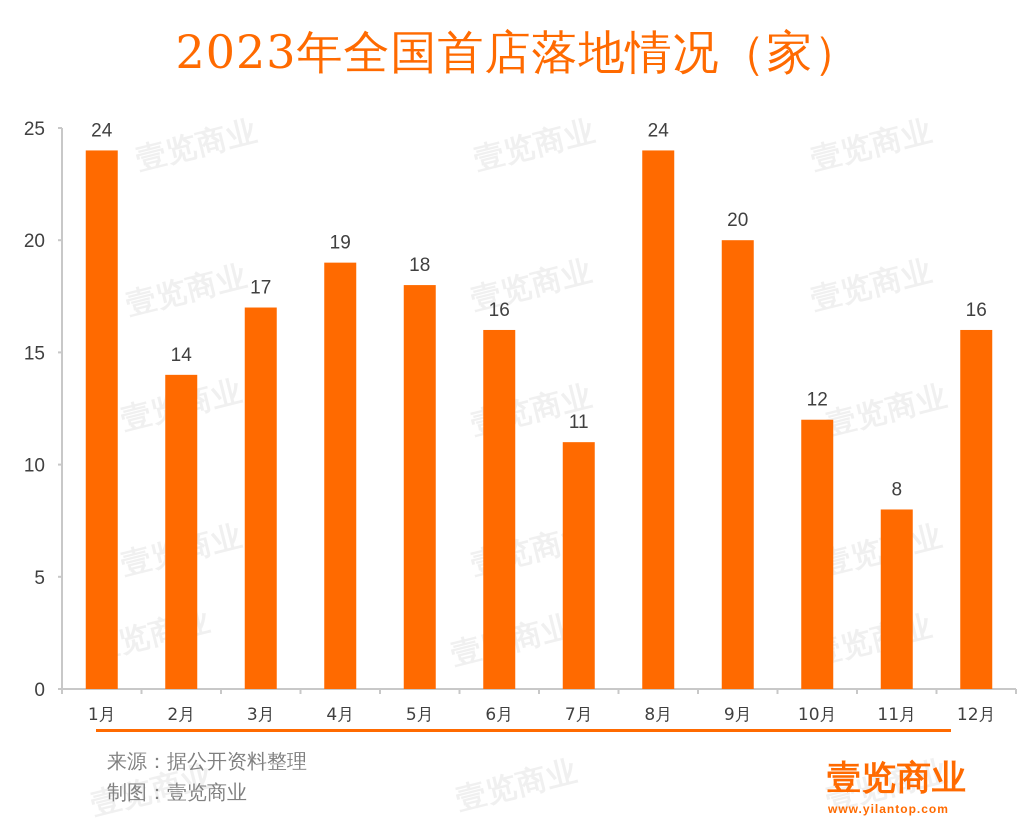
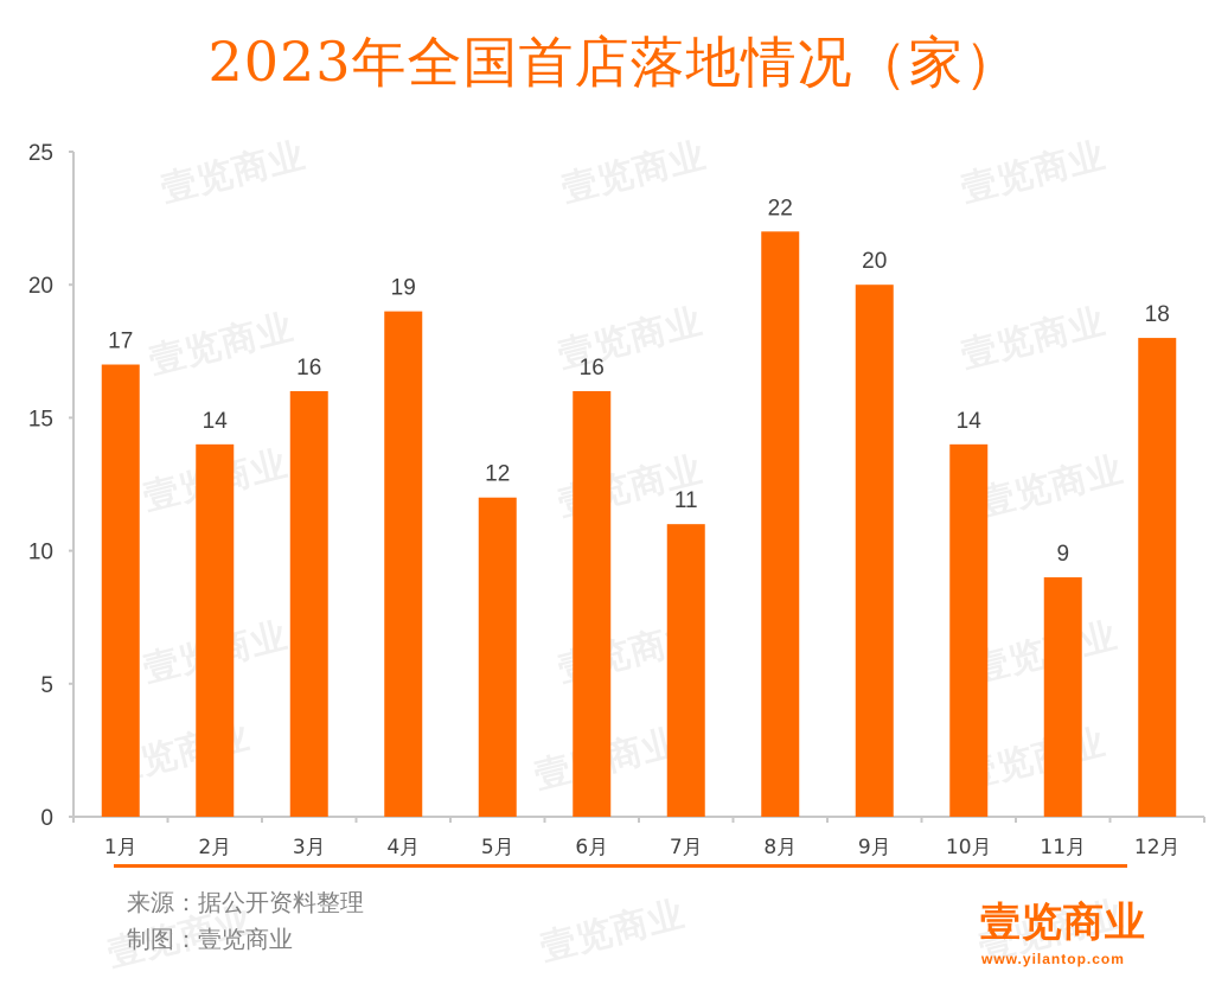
1月: 24 -> 17
3月: 17 -> 16
5月: 18 -> 12
8月: 24 -> 22
10月: 12 -> 14
11月: 8 -> 9
12月: 16 -> 18
